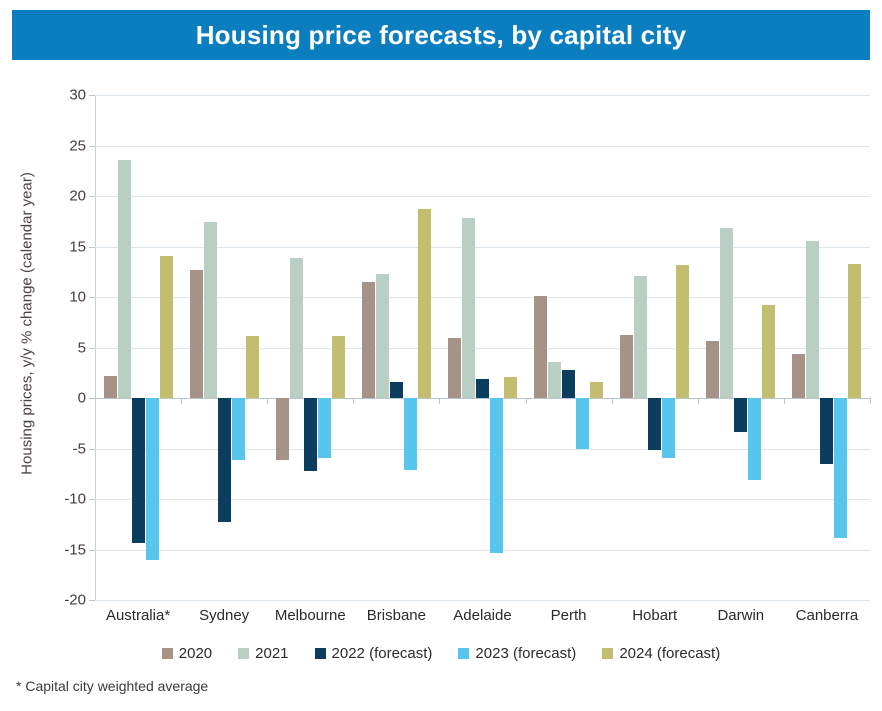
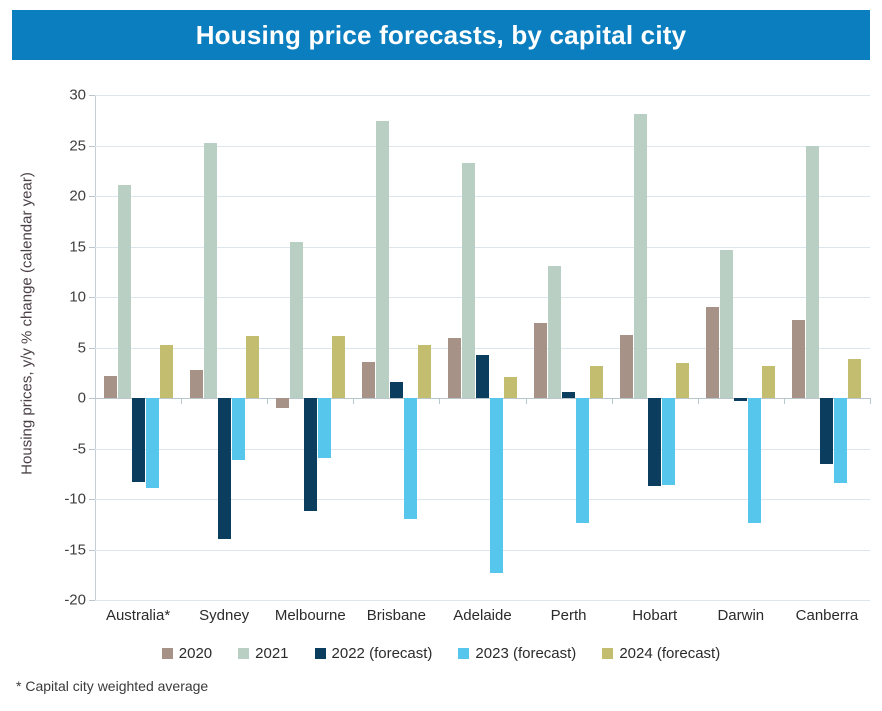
2021/Australia*: 23.6 -> 21.1
2022 (forecast)/Australia*: -14.4 -> -8.3
2023 (forecast)/Australia*: -16.0 -> -8.9
2024 (forecast)/Australia*: 14.1 -> 5.2
2020/Sydney: 12.7 -> 2.8
2021/Sydney: 17.4 -> 25.2
2022 (forecast)/Sydney: -12.3 -> -14.0
2020/Melbourne: -6.1 -> -1.0
2021/Melbourne: 13.9 -> 15.4
2022 (forecast)/Melbourne: -7.2 -> -11.2
2020/Brisbane: 11.5 -> 3.6
2021/Brisbane: 12.3 -> 27.4
2023 (forecast)/Brisbane: -7.1 -> -12.0
2024 (forecast)/Brisbane: 18.7 -> 5.2
2021/Adelaide: 17.8 -> 23.3
2022 (forecast)/Adelaide: 1.9 -> 4.3
2023 (forecast)/Adelaide: -15.3 -> -17.3
2020/Perth: 10.1 -> 7.4
2021/Perth: 3.6 -> 13.1
2022 (forecast)/Perth: 2.8 -> 0.6
2023 (forecast)/Perth: -5.0 -> -12.4
2024 (forecast)/Perth: 1.6 -> 3.2
2021/Hobart: 12.1 -> 28.1
2022 (forecast)/Hobart: -5.1 -> -8.7
2023 (forecast)/Hobart: -5.9 -> -8.6
2024 (forecast)/Hobart: 13.2 -> 3.5
2020/Darwin: 5.6 -> 9.0
2021/Darwin: 16.8 -> 14.7
2022 (forecast)/Darwin: -3.4 -> -0.3
2023 (forecast)/Darwin: -8.1 -> -12.4
2024 (forecast)/Darwin: 9.2 -> 3.2
2020/Canberra: 4.4 -> 7.7
2021/Canberra: 15.5 -> 25.0
2023 (forecast)/Canberra: -13.9 -> -8.4
2024 (forecast)/Canberra: 13.3 -> 3.9
